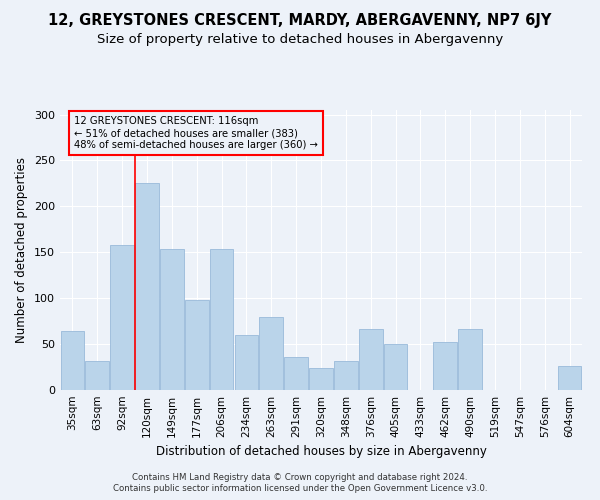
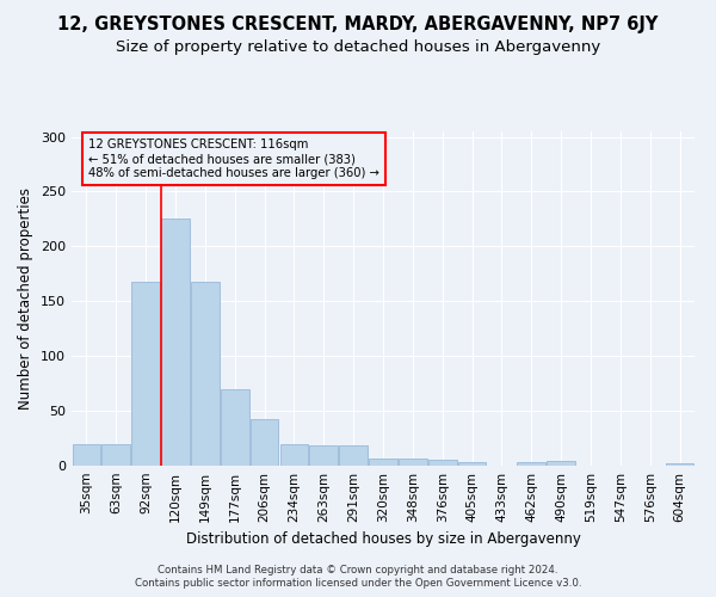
35sqm: 64 -> 20
63sqm: 32 -> 20
92sqm: 158 -> 168
149sqm: 154 -> 168
177sqm: 98 -> 70
206sqm: 154 -> 43
234sqm: 60 -> 20
263sqm: 80 -> 18
291sqm: 36 -> 18
320sqm: 24 -> 7
348sqm: 32 -> 6
376sqm: 66 -> 5
405sqm: 50 -> 3
462sqm: 52 -> 3
490sqm: 66 -> 4
604sqm: 26 -> 2
